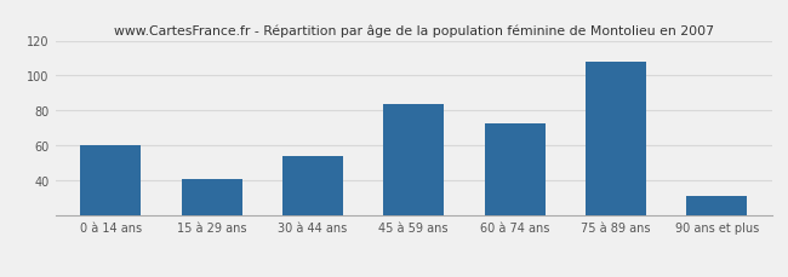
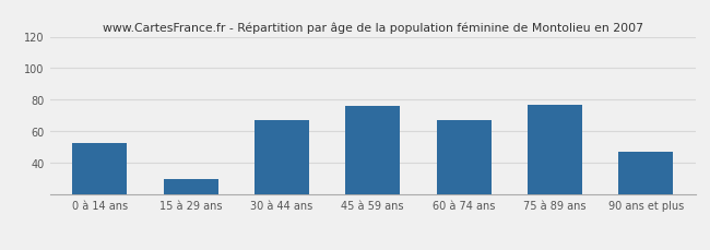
0 à 14 ans: 60 -> 53
15 à 29 ans: 41 -> 30
30 à 44 ans: 54 -> 67
45 à 59 ans: 84 -> 76
60 à 74 ans: 73 -> 67
75 à 89 ans: 108 -> 77
90 ans et plus: 31 -> 47
